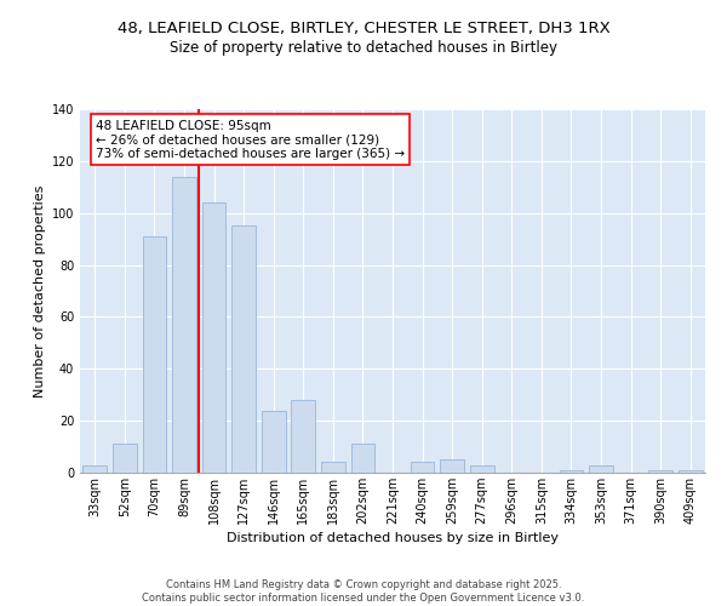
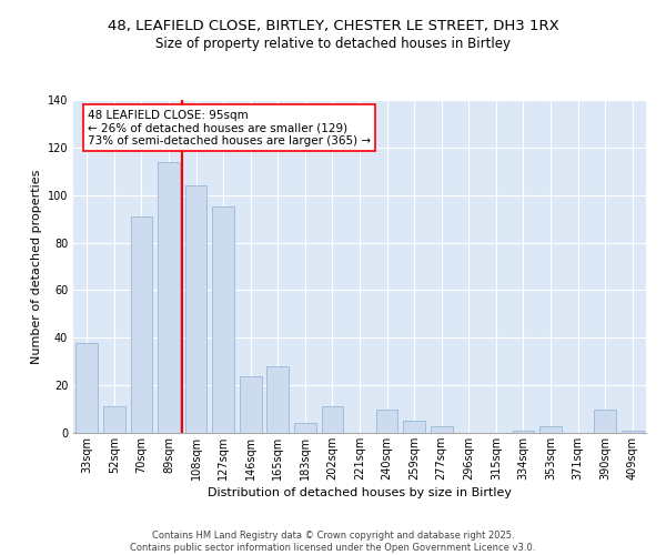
33sqm: 3 -> 38
240sqm: 4 -> 10
390sqm: 1 -> 10
